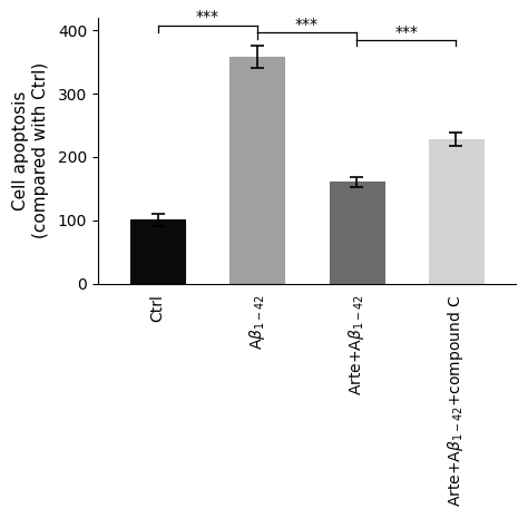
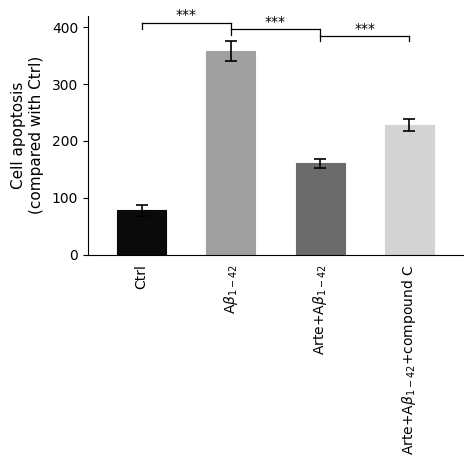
Ctrl: 101 -> 78
